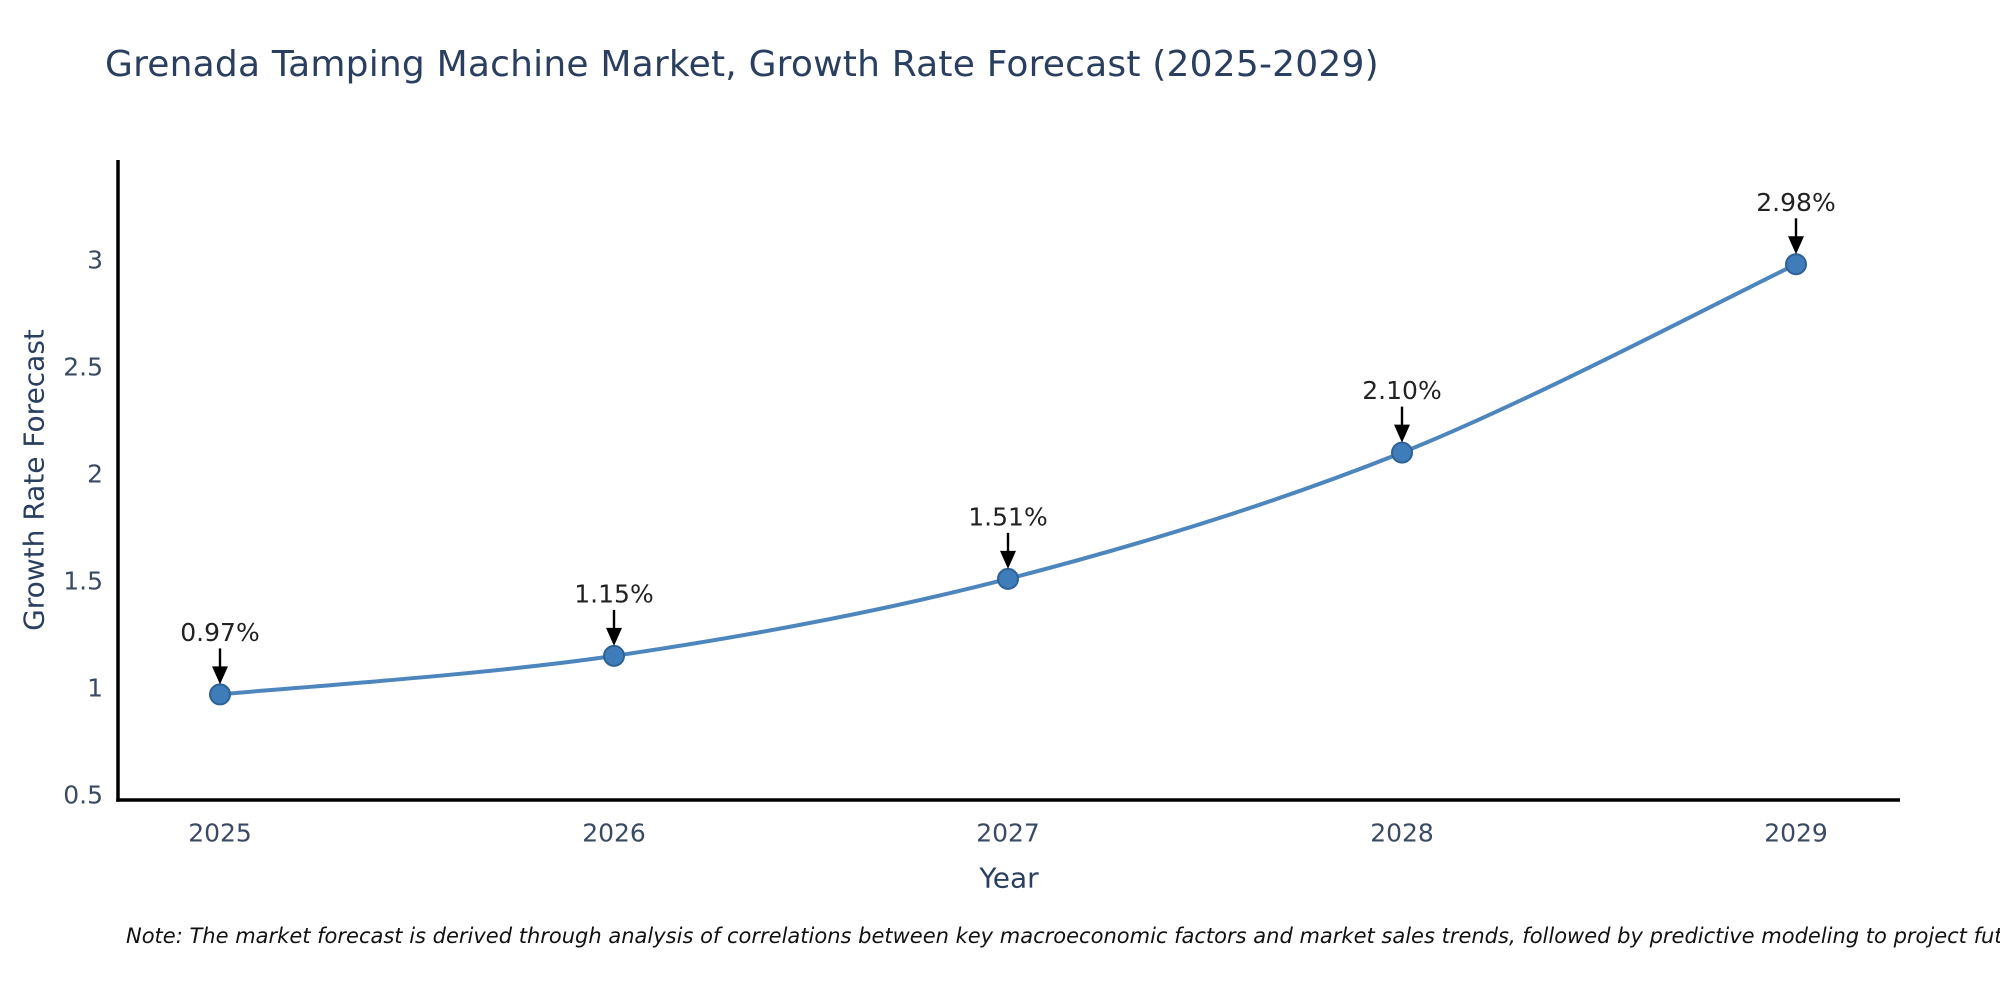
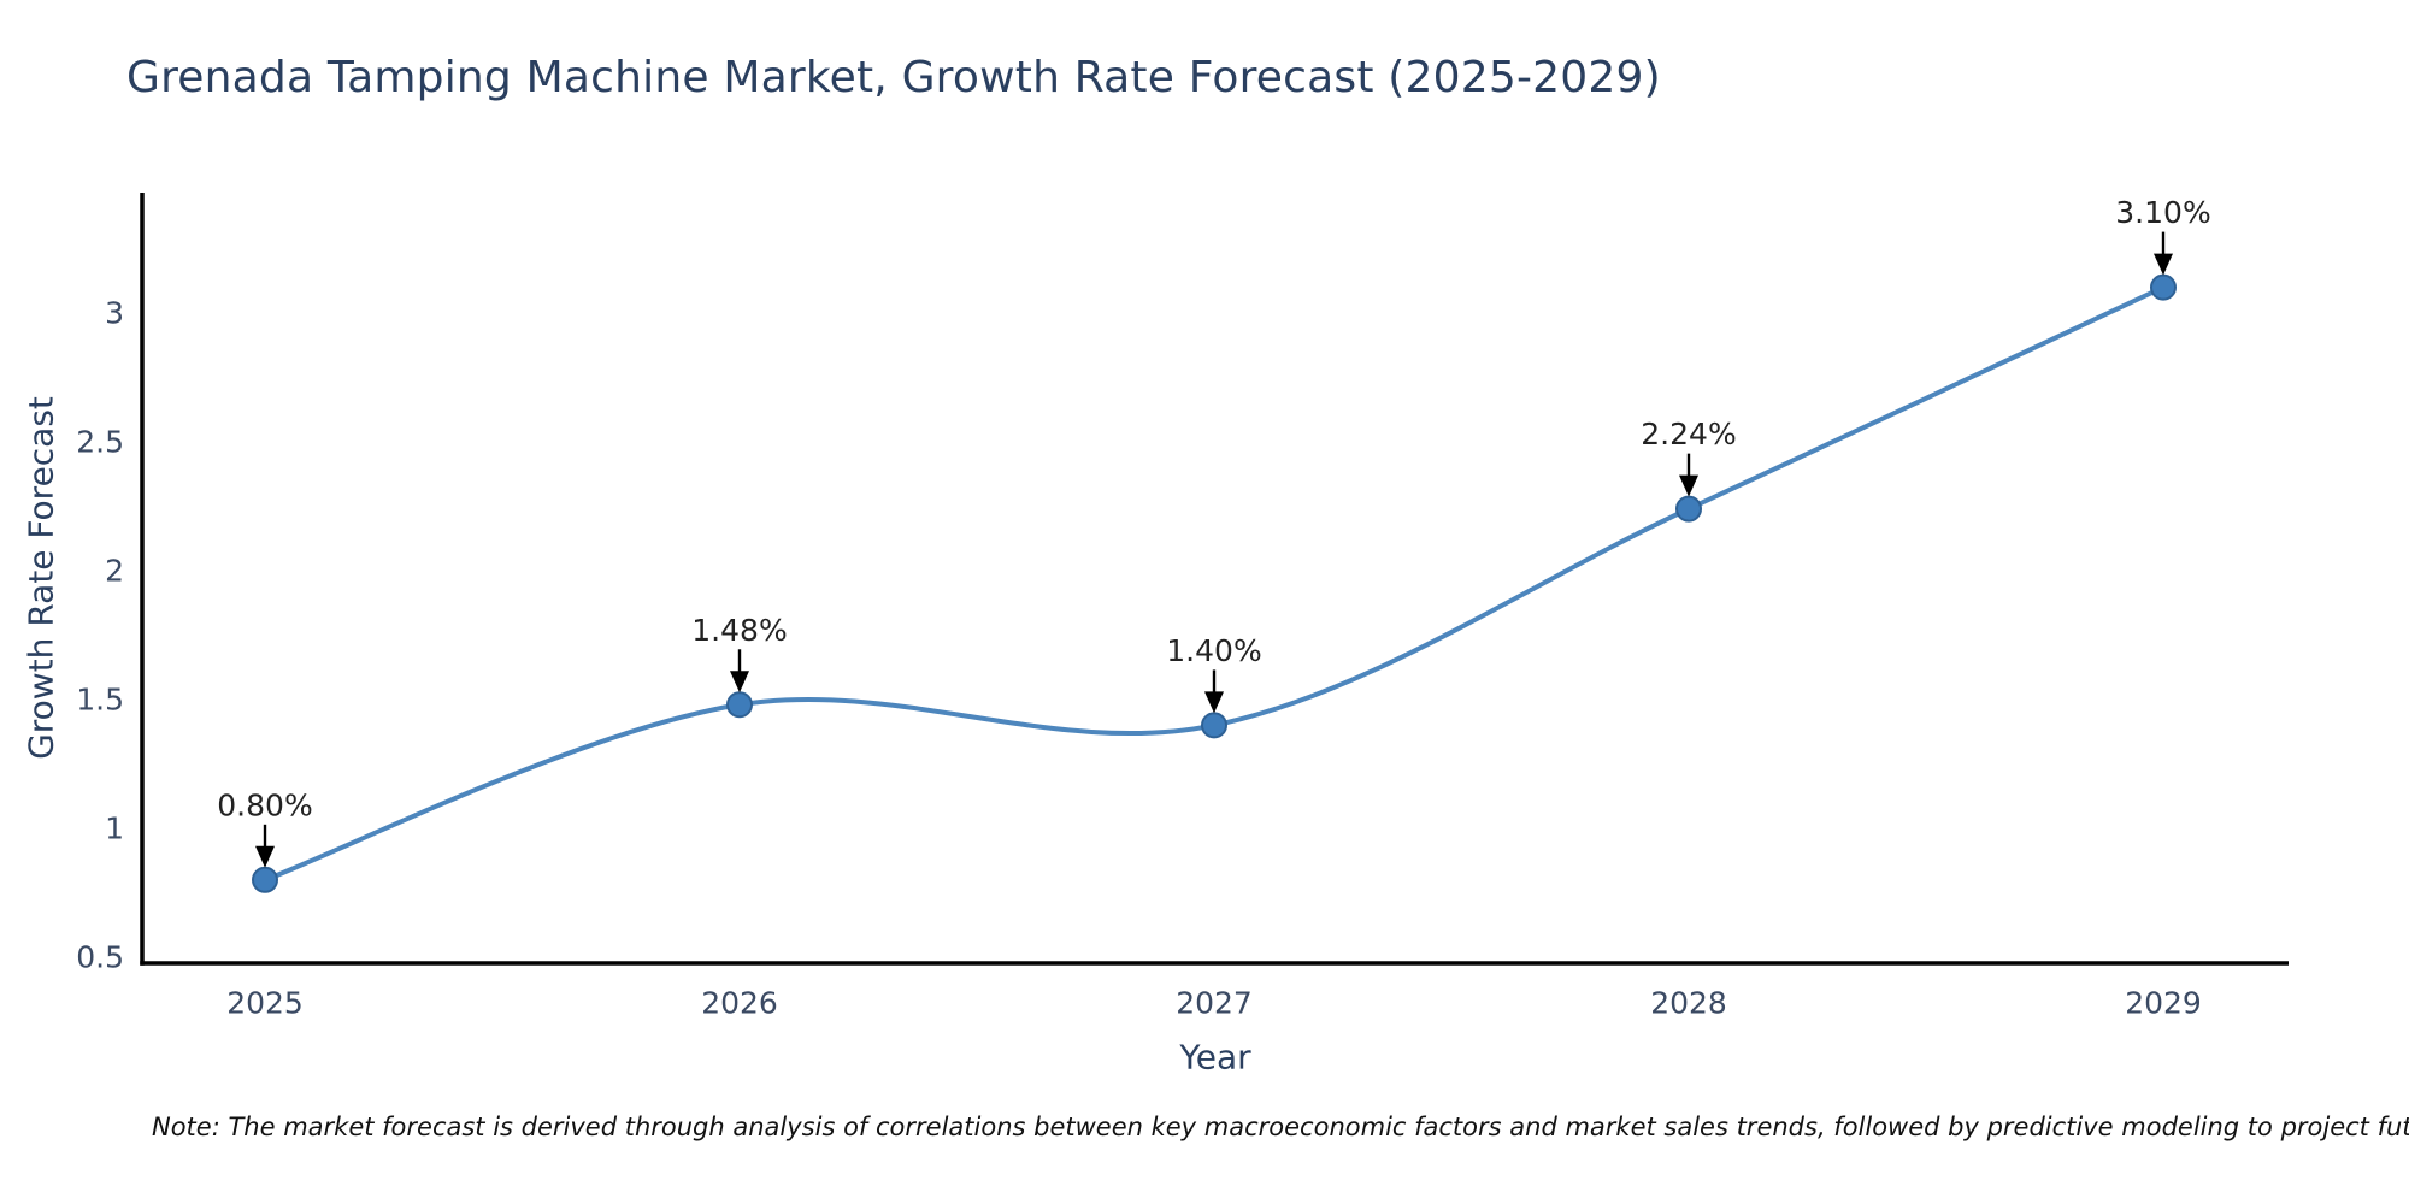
2025: 0.97% -> 0.80%
2026: 1.15% -> 1.48%
2027: 1.51% -> 1.40%
2028: 2.10% -> 2.24%
2029: 2.98% -> 3.10%
